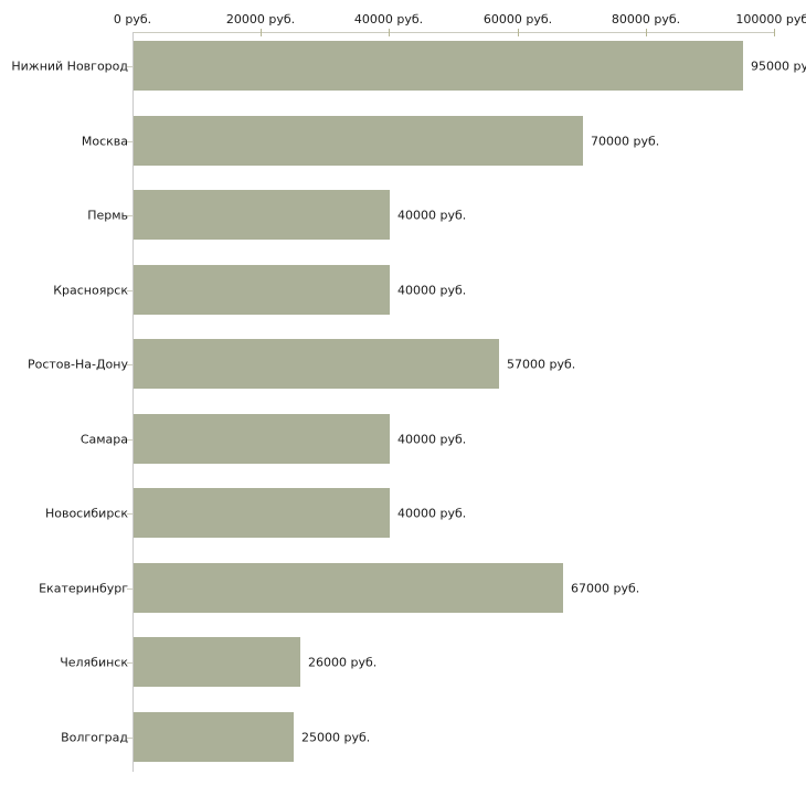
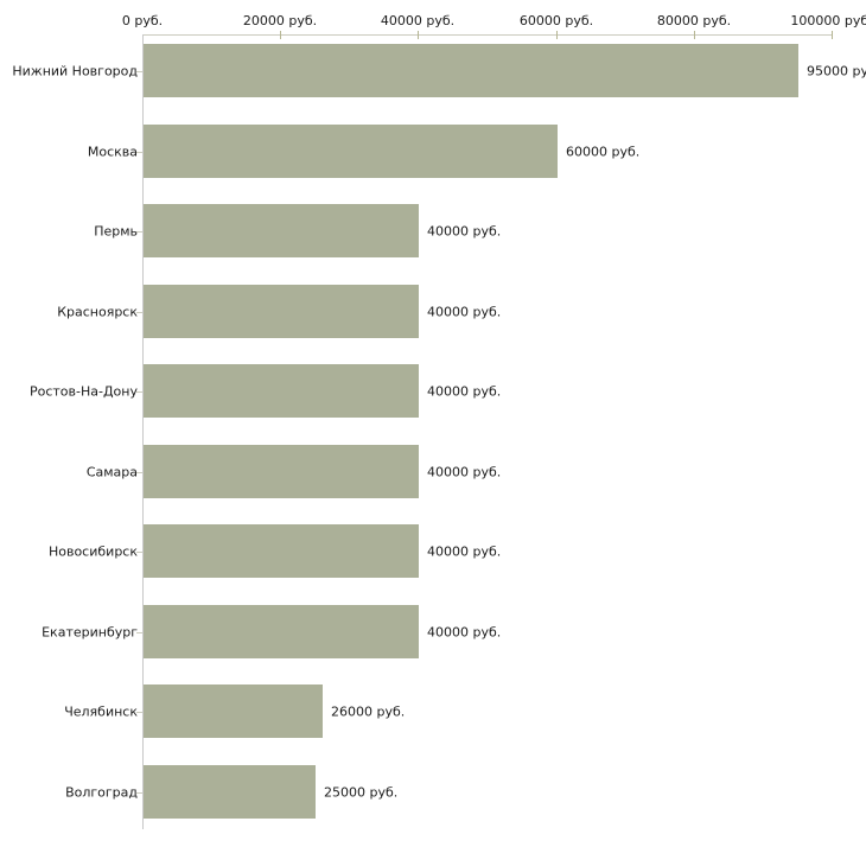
Москва: 70000 -> 60000
Ростов-На-Дону: 57000 -> 40000
Екатеринбург: 67000 -> 40000
